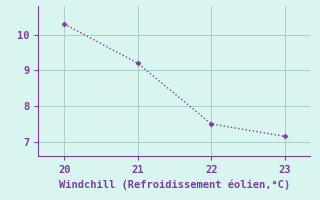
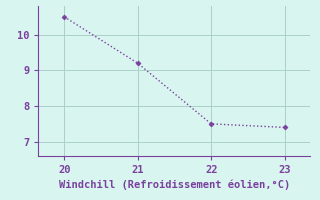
20: 10.30 -> 10.50
23: 7.15 -> 7.40
